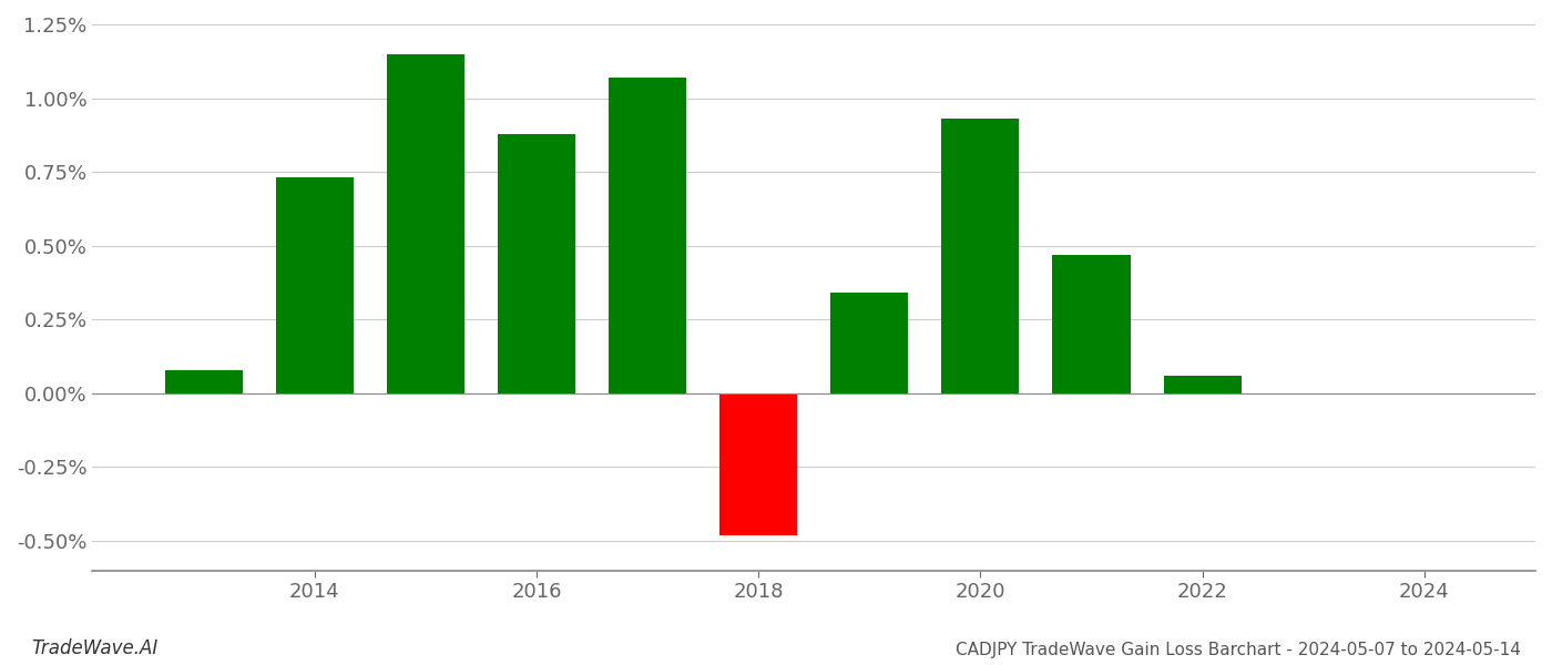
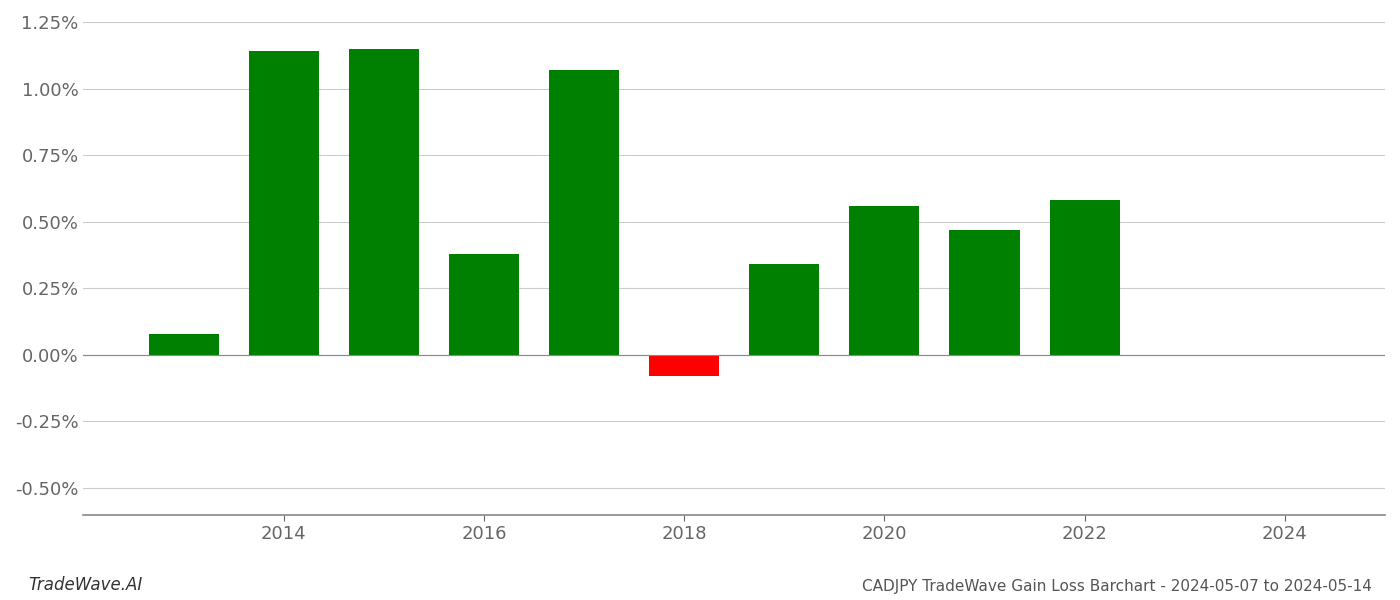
2014: 0.73% -> 1.14%
2016: 0.88% -> 0.38%
2018: -0.48% -> -0.08%
2020: 0.93% -> 0.56%
2022: 0.06% -> 0.58%
